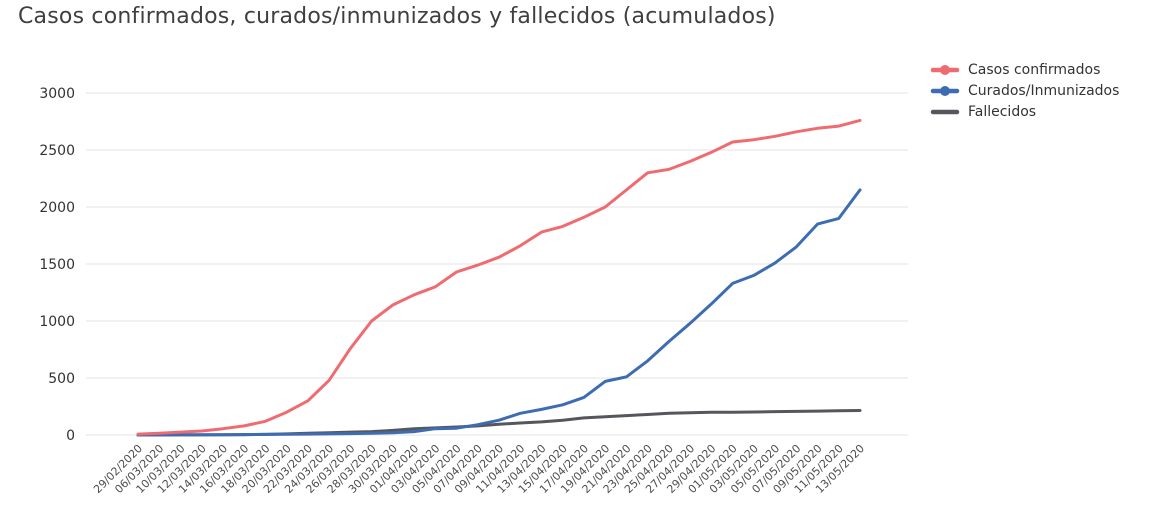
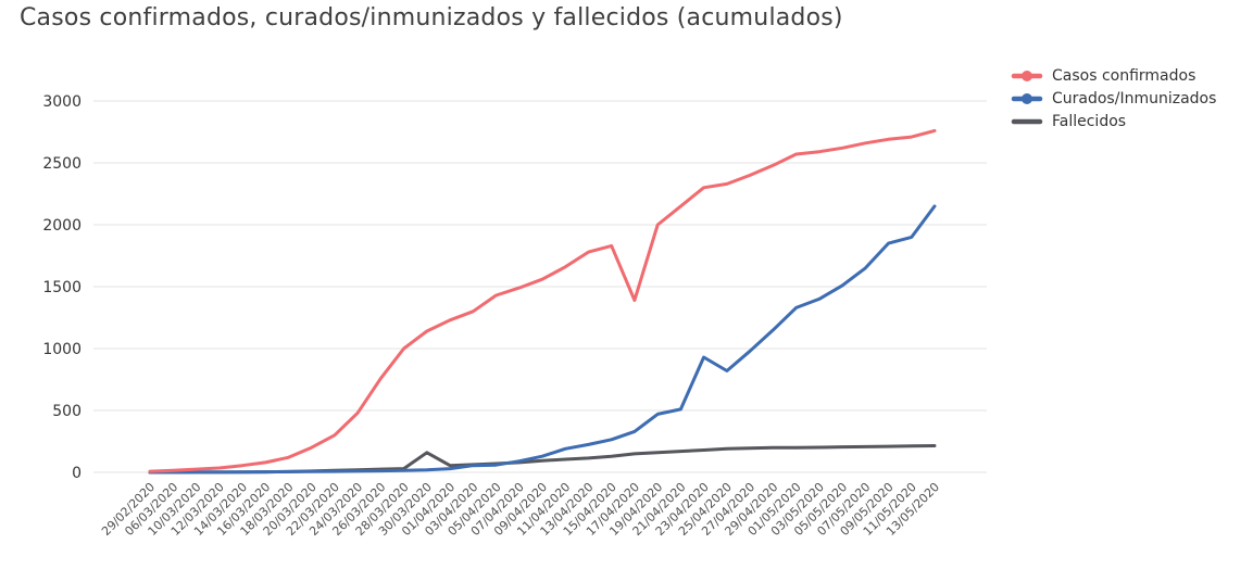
Fallecidos/30/03/2020: 40 -> 160
Casos confirmados/17/04/2020: 1910 -> 1390
Curados/Inmunizados/23/04/2020: 650 -> 930
